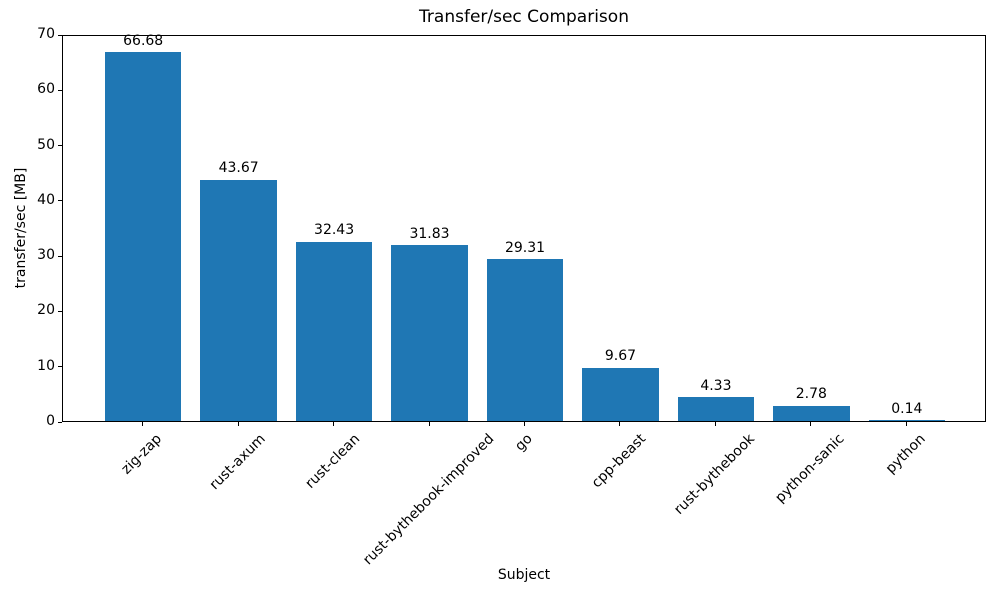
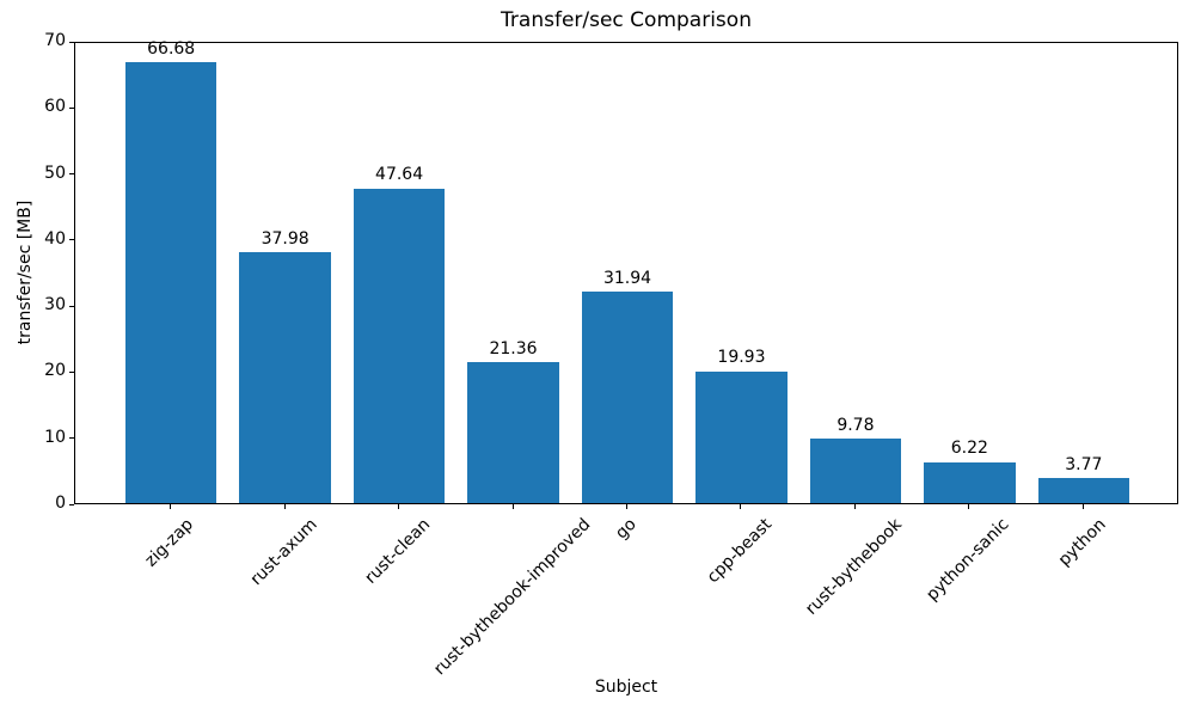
rust-axum: 43.67 -> 37.98
rust-clean: 32.43 -> 47.64
rust-bythebook-improved: 31.83 -> 21.36
go: 29.31 -> 31.94
cpp-beast: 9.67 -> 19.93
rust-bythebook: 4.33 -> 9.78
python-sanic: 2.78 -> 6.22
python: 0.14 -> 3.77
